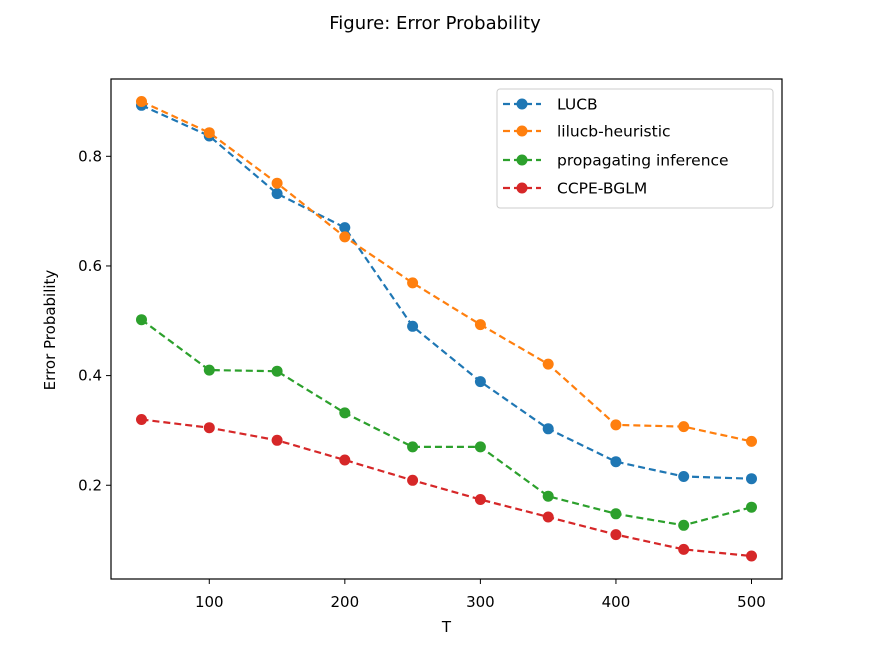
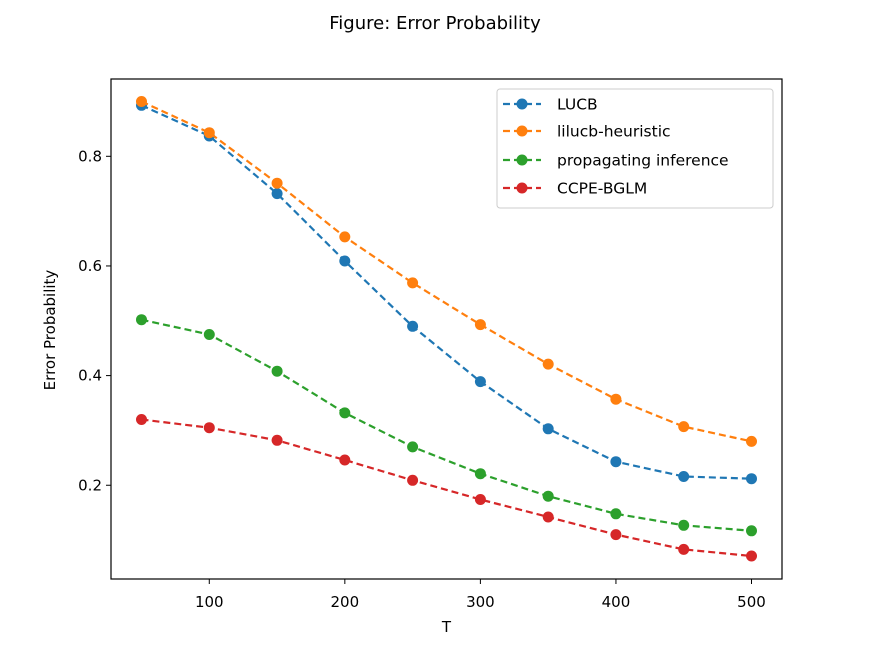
propagating inference/100: 0.41 -> 0.47
LUCB/200: 0.67 -> 0.61
propagating inference/300: 0.27 -> 0.22
lilucb-heuristic/400: 0.31 -> 0.36
propagating inference/500: 0.16 -> 0.12
